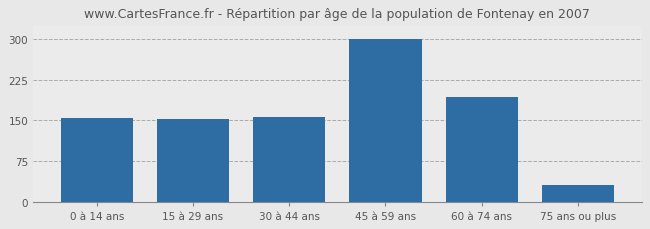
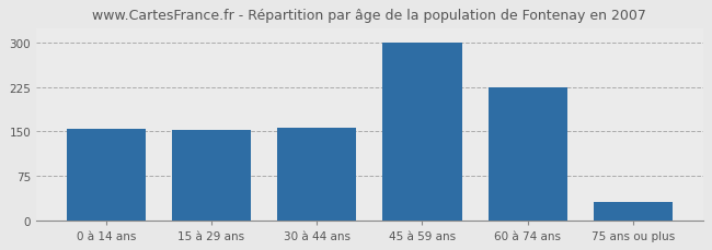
60 à 74 ans: 194 -> 225
